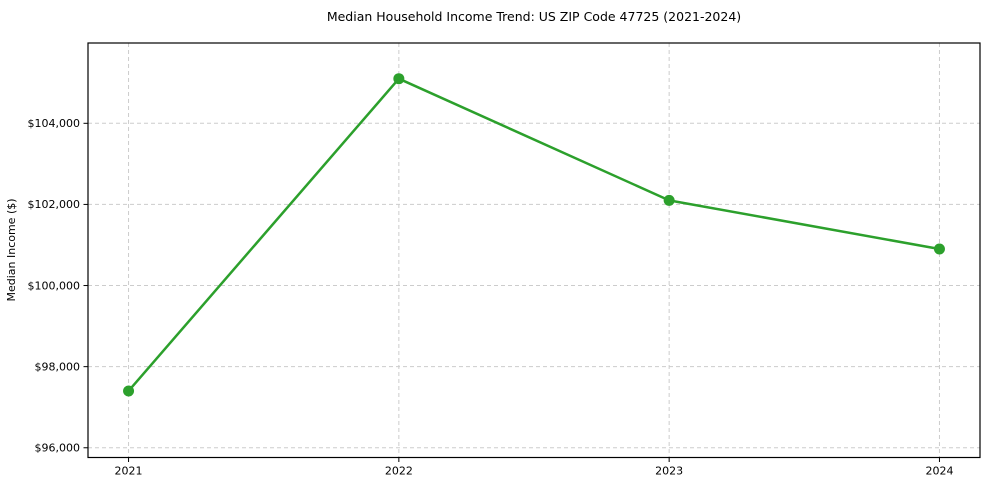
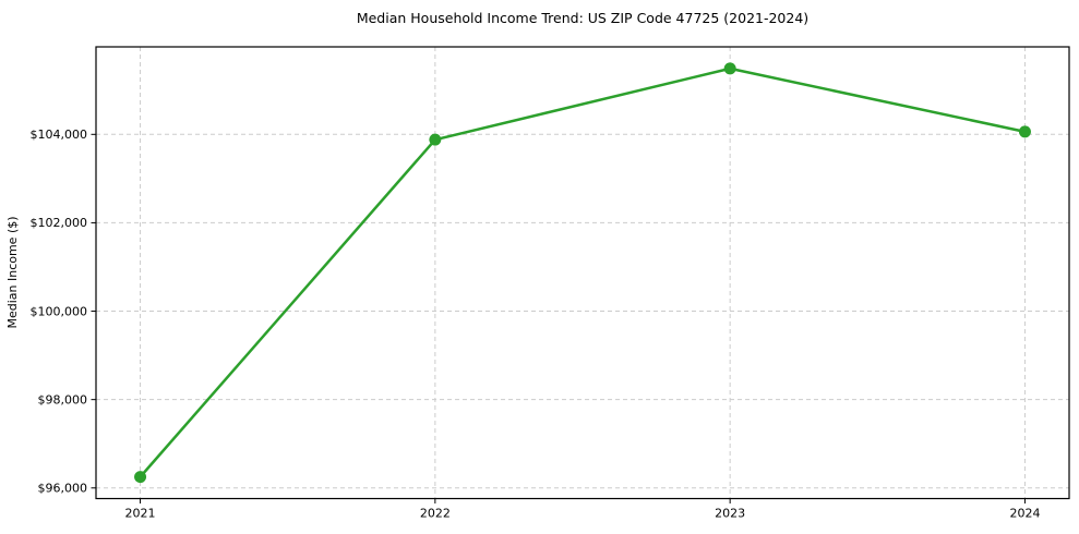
2021: $97400 -> $96200
2022: $105100 -> $103900
2023: $102100 -> $105500
2024: $100900 -> $104100
